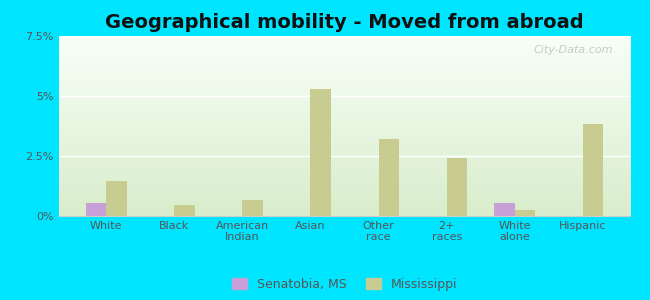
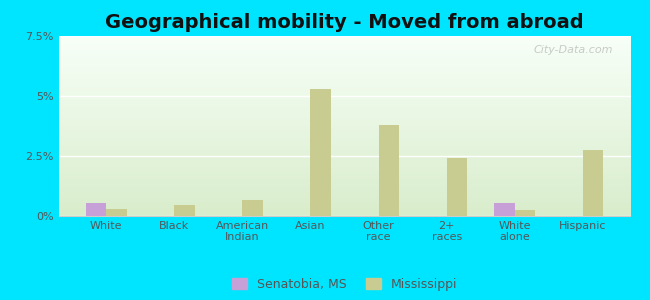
Mississippi/White: 1.45% -> 0.30%
Mississippi/Other race: 3.20% -> 3.80%
Mississippi/Hispanic: 3.85% -> 2.75%
